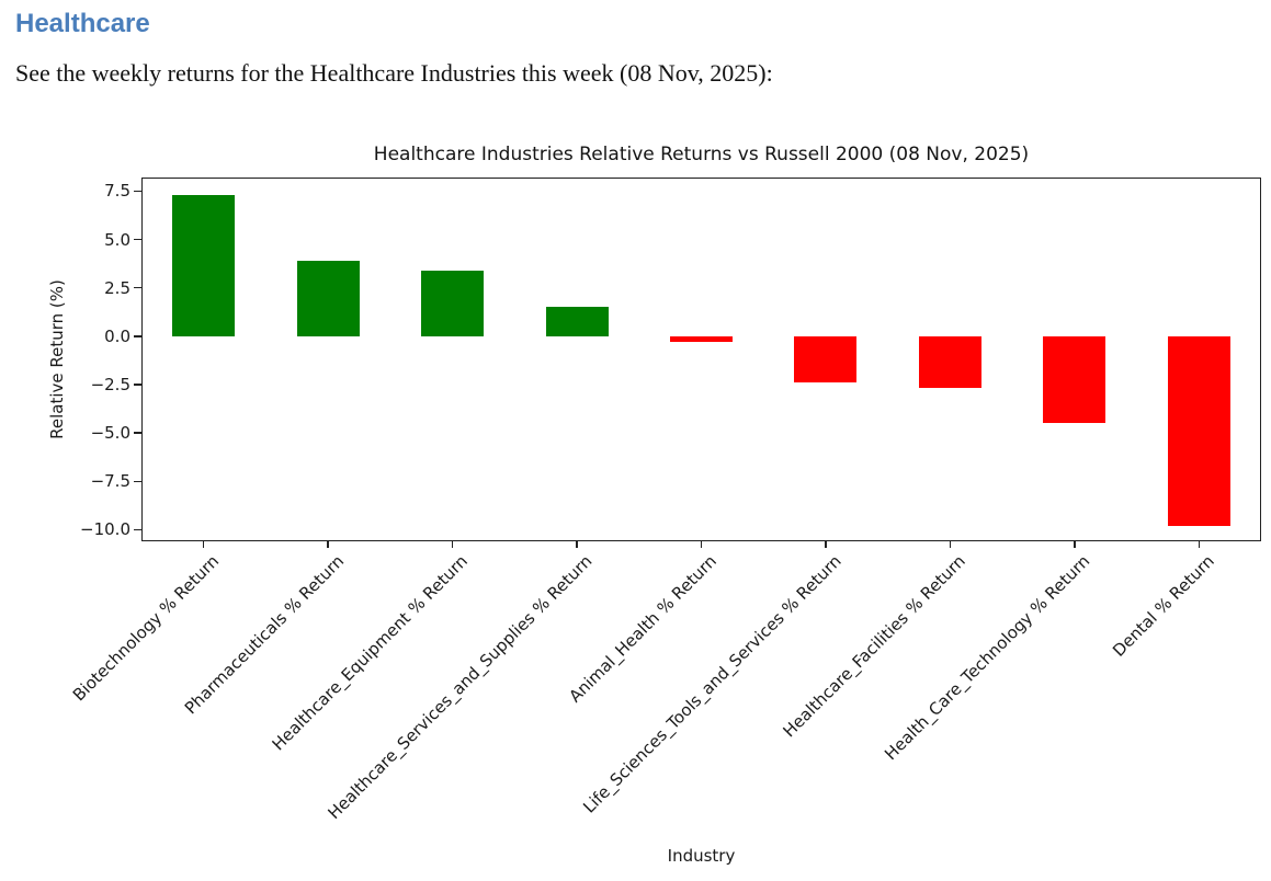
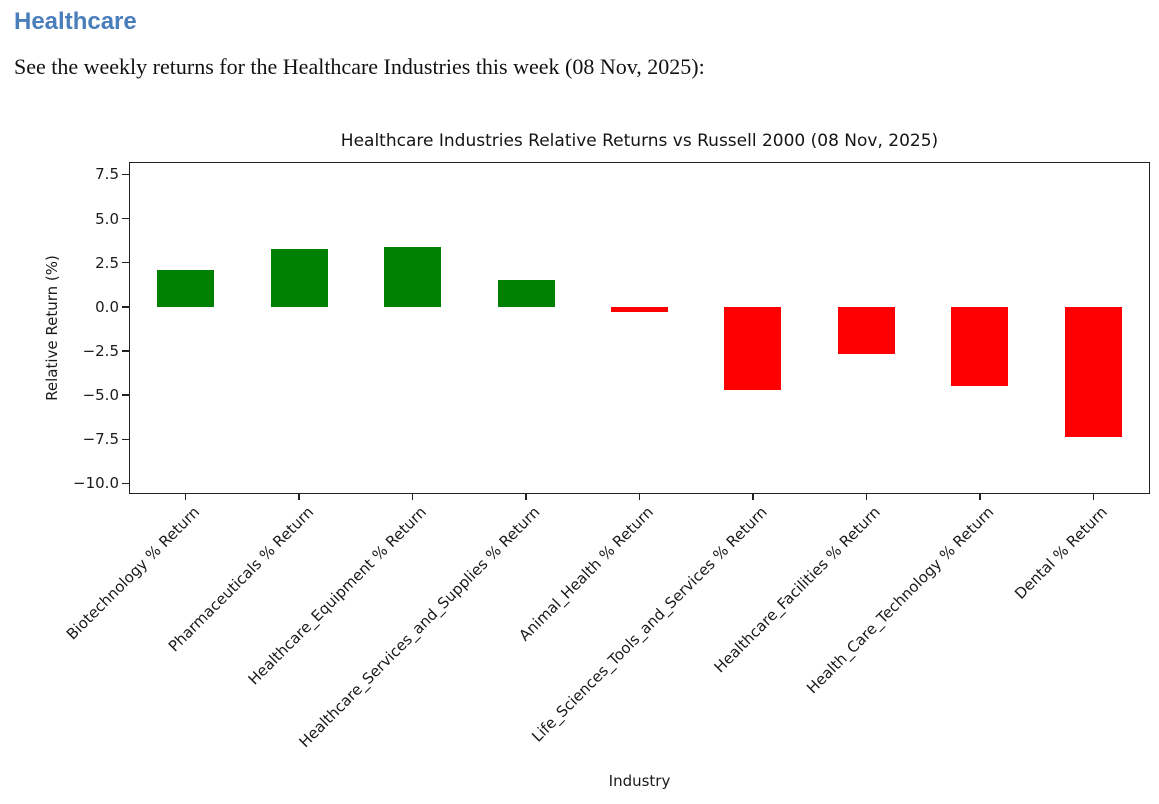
Biotechnology % Return: 7.3 -> 2.1
Pharmaceuticals % Return: 3.9 -> 3.3
Life_Sciences_Tools_and_Services % Return: -2.4 -> -4.7
Dental % Return: -9.8 -> -7.4
